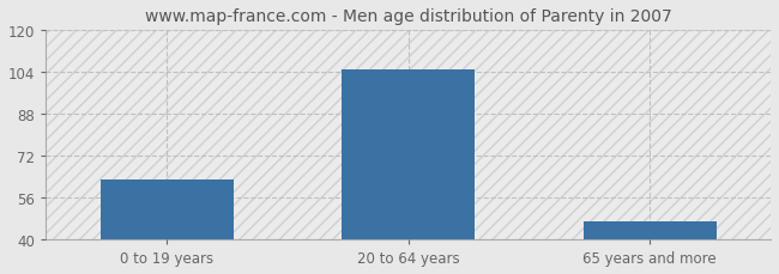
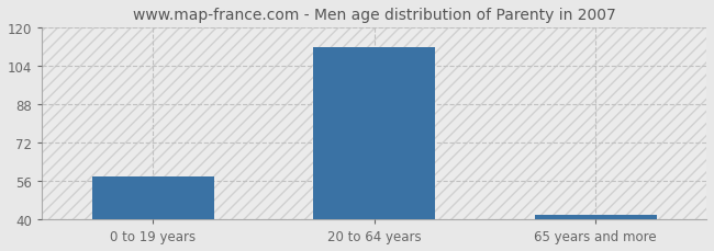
0 to 19 years: 63 -> 58
20 to 64 years: 105 -> 112
65 years and more: 47 -> 42
